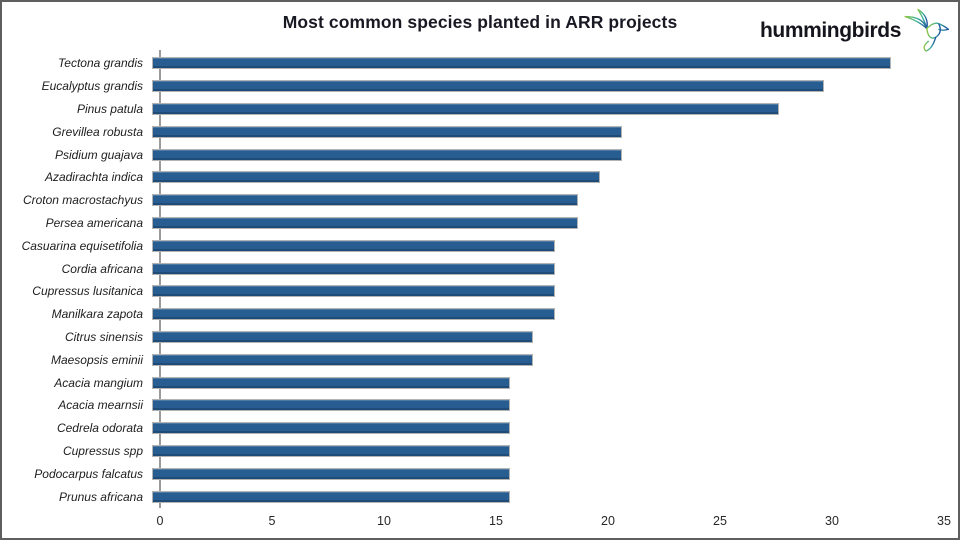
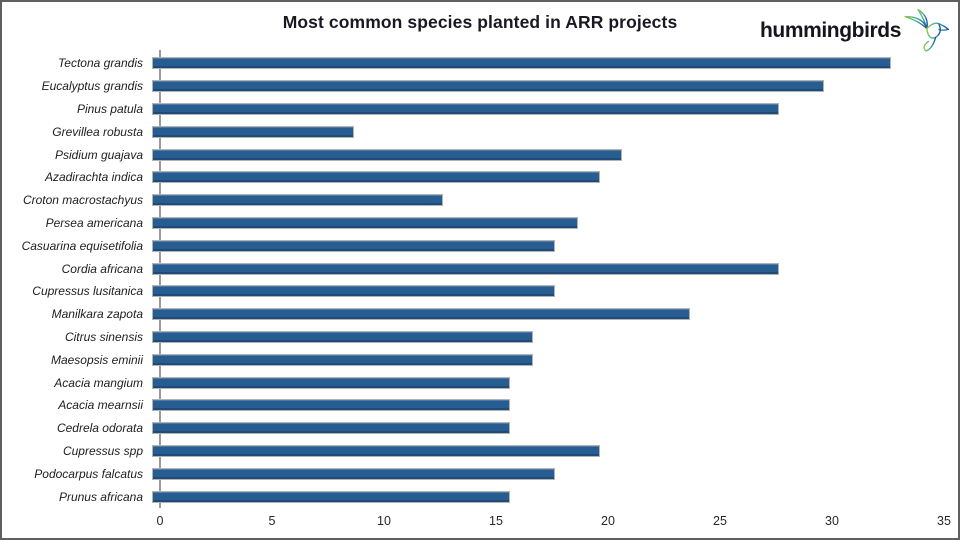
Grevillea robusta: 21 -> 9
Croton macrostachyus: 19 -> 13
Cordia africana: 18 -> 28
Manilkara zapota: 18 -> 24
Cupressus spp: 16 -> 20
Podocarpus falcatus: 16 -> 18
